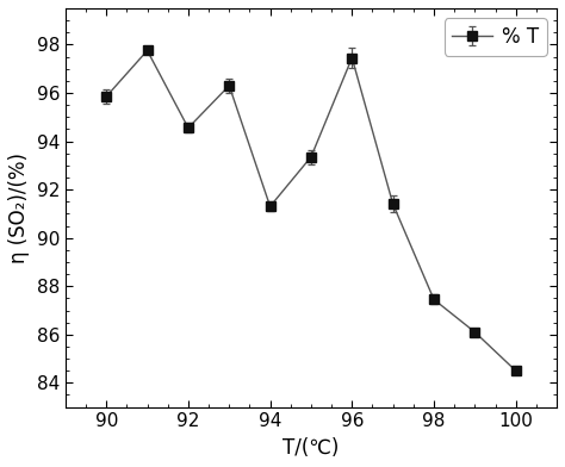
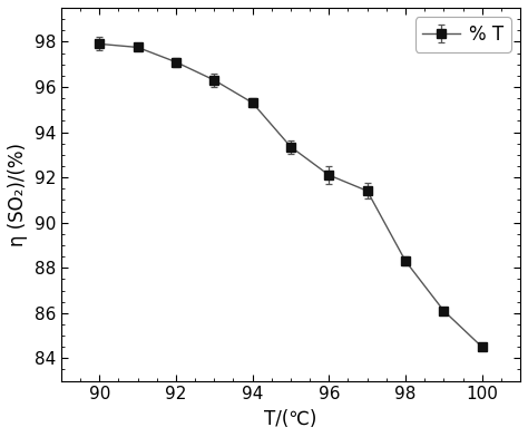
90: 95.85 -> 97.90
92: 94.55 -> 97.10
94: 91.30 -> 95.30
96: 97.45 -> 92.10
98: 87.45 -> 88.30
